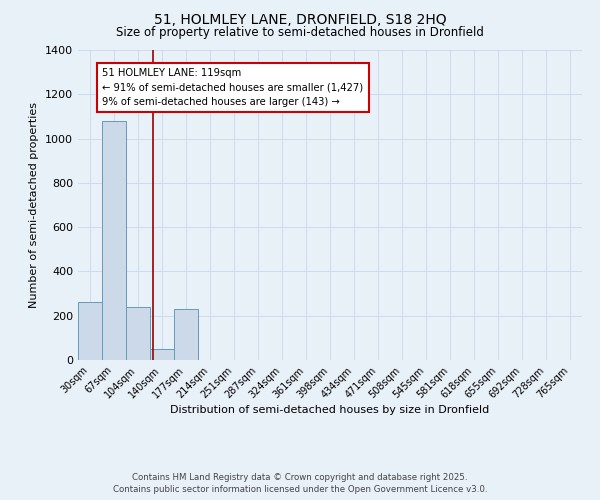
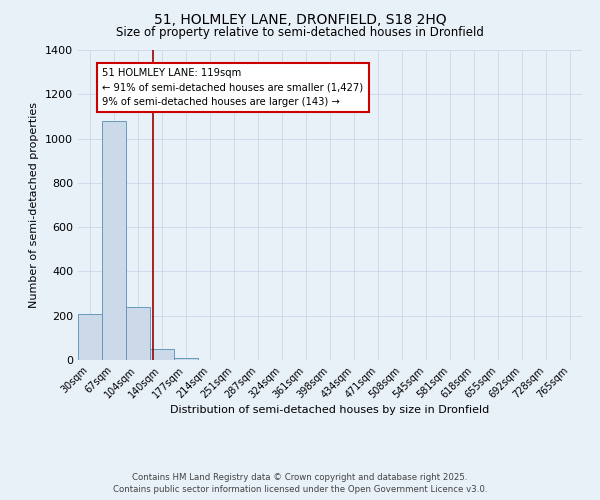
30sqm: 260 -> 210
177sqm: 230 -> 10
